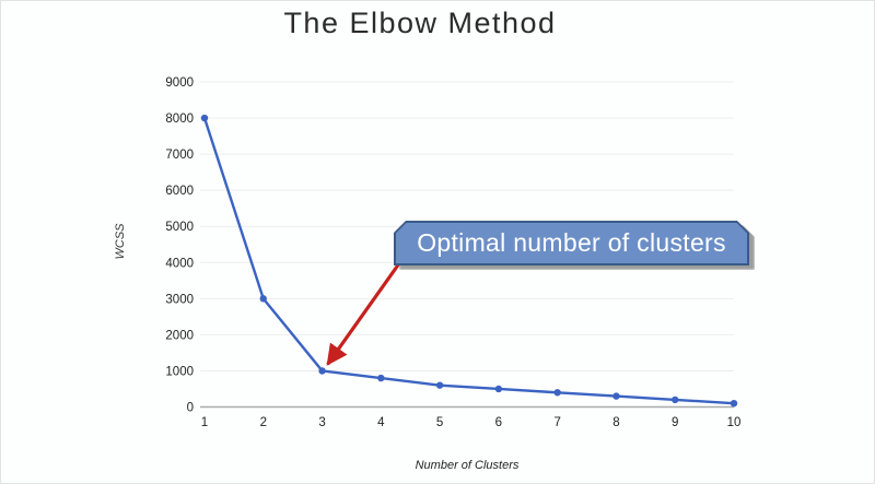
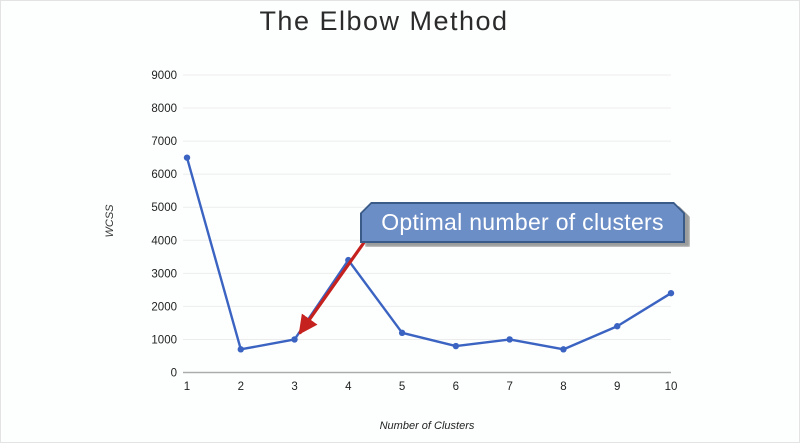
1: 8000 -> 6500
2: 3000 -> 700
4: 800 -> 3400
5: 600 -> 1200
6: 500 -> 800
7: 400 -> 1000
8: 300 -> 700
9: 200 -> 1400
10: 100 -> 2400
